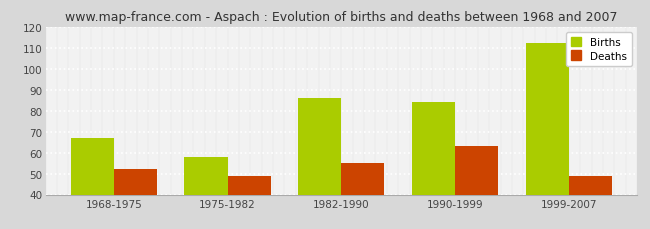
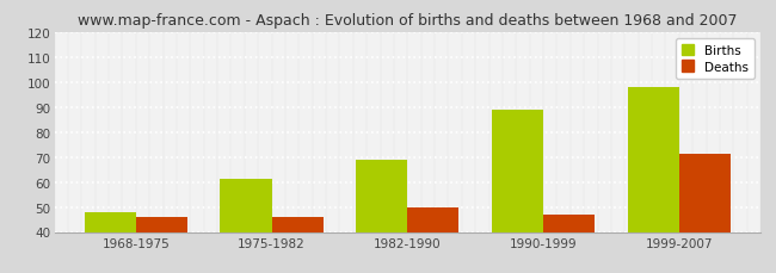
Births/1968-1975: 67 -> 48
Deaths/1968-1975: 52 -> 46
Births/1975-1982: 58 -> 61
Deaths/1975-1982: 49 -> 46
Births/1982-1990: 86 -> 69
Deaths/1982-1990: 55 -> 50
Births/1990-1999: 84 -> 89
Deaths/1990-1999: 63 -> 47
Births/1999-2007: 112 -> 98
Deaths/1999-2007: 49 -> 71
